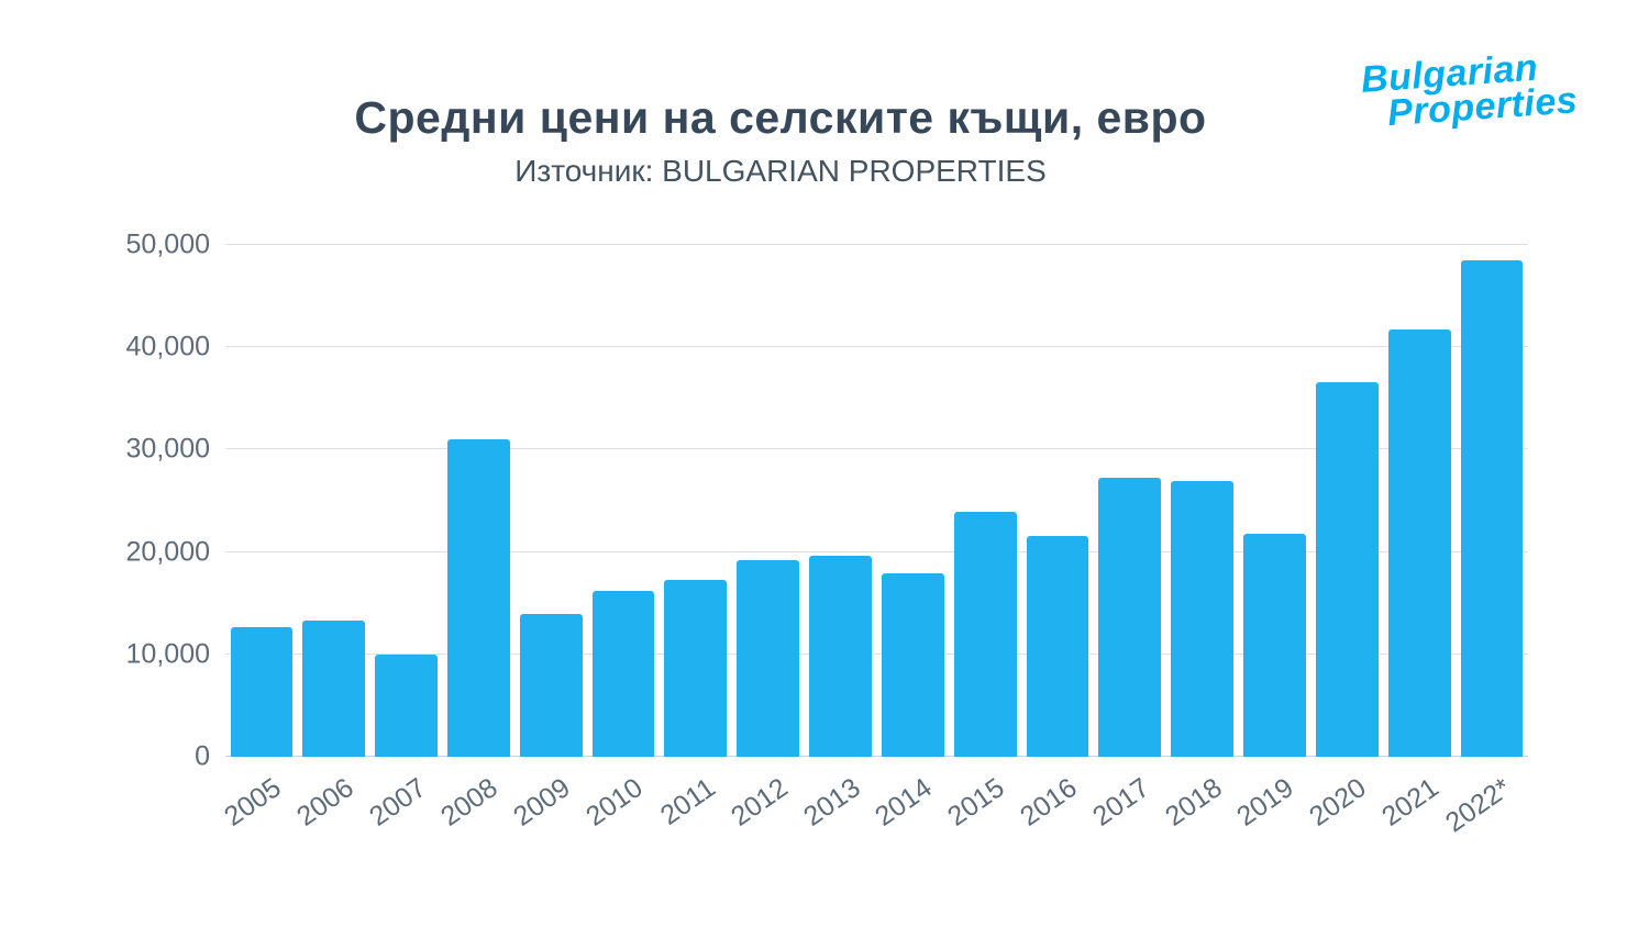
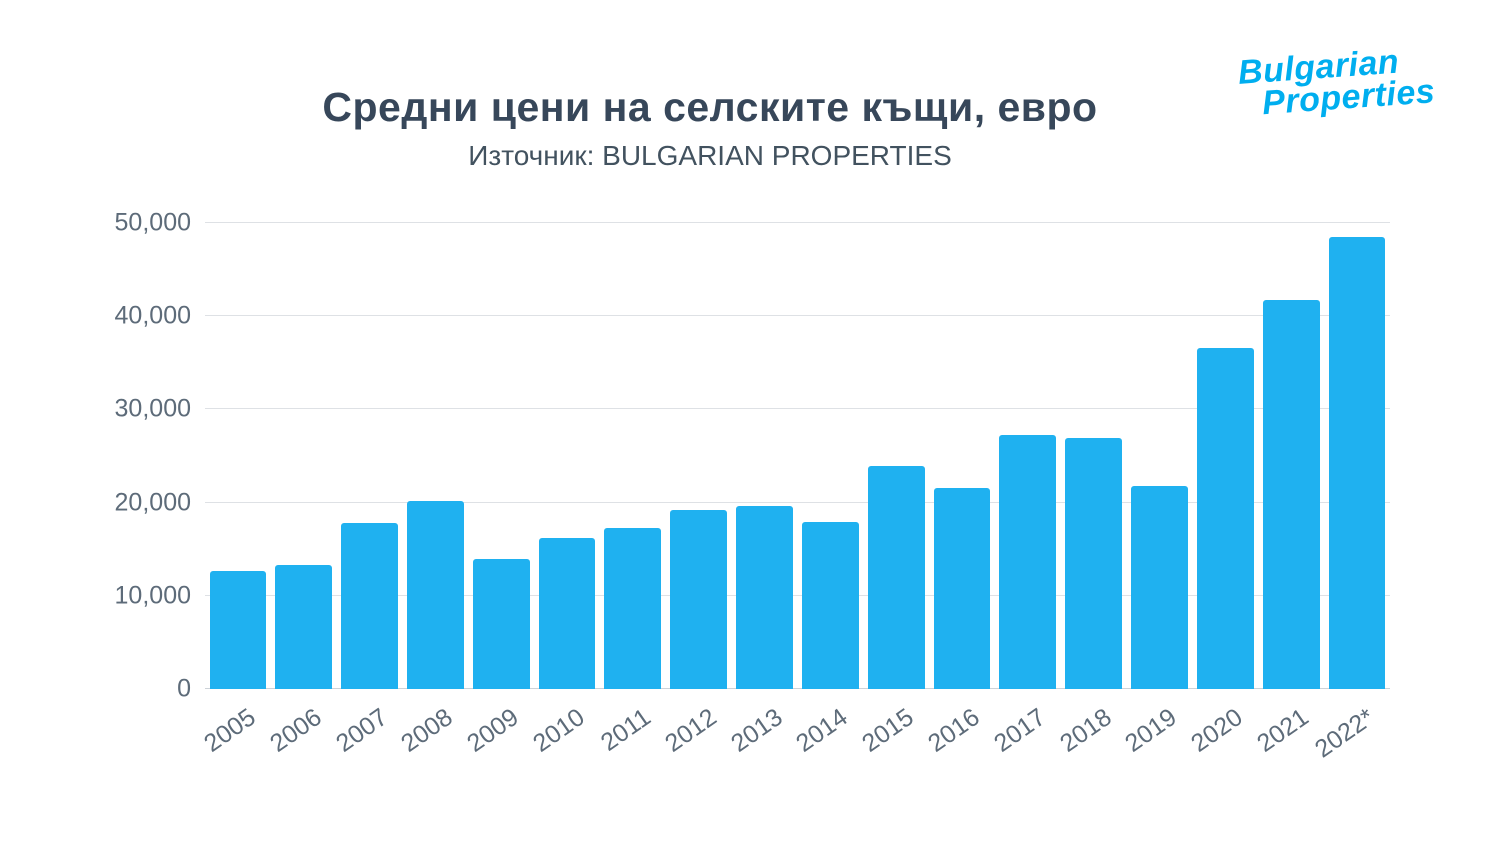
2007: 10000 -> 18000
2008: 31000 -> 20000
